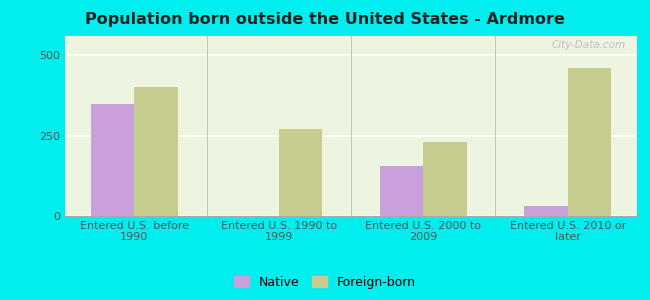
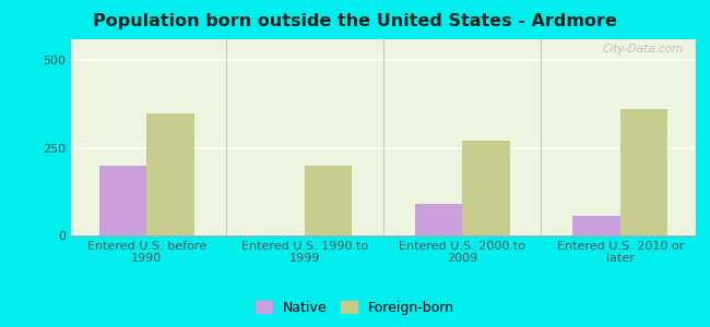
Native/Entered U.S. before 1990: 350 -> 200
Foreign-born/Entered U.S. before 1990: 400 -> 350
Foreign-born/Entered U.S. 1990 to 1999: 270 -> 200
Native/Entered U.S. 2000 to 2009: 155 -> 90
Foreign-born/Entered U.S. 2000 to 2009: 230 -> 270
Native/Entered U.S. 2010 or later: 30 -> 55
Foreign-born/Entered U.S. 2010 or later: 460 -> 360
